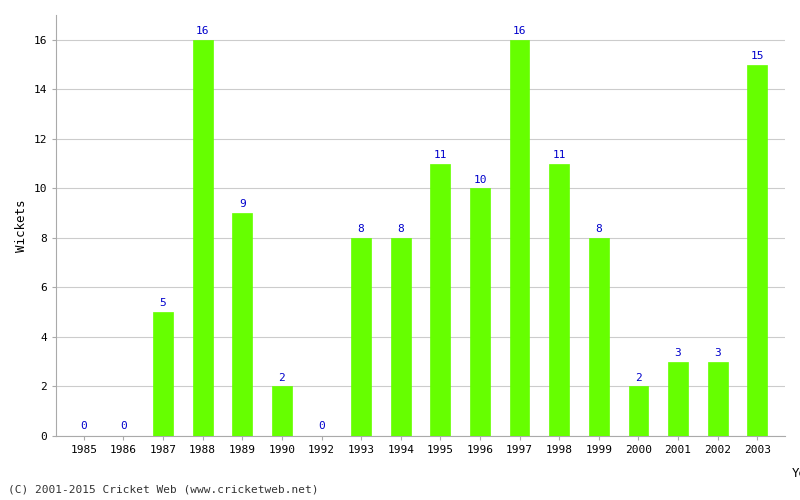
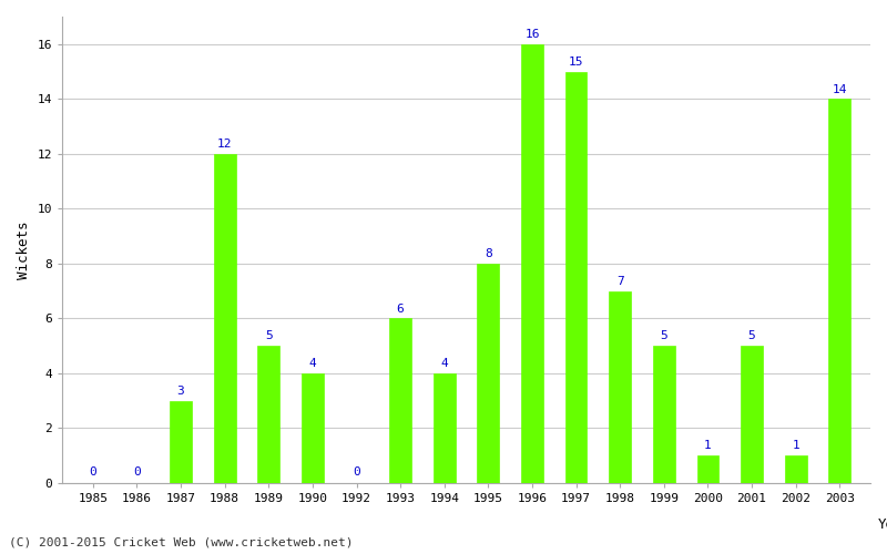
1987: 5 -> 3
1988: 16 -> 12
1989: 9 -> 5
1990: 2 -> 4
1993: 8 -> 6
1994: 8 -> 4
1995: 11 -> 8
1996: 10 -> 16
1997: 16 -> 15
1998: 11 -> 7
1999: 8 -> 5
2000: 2 -> 1
2001: 3 -> 5
2002: 3 -> 1
2003: 15 -> 14
